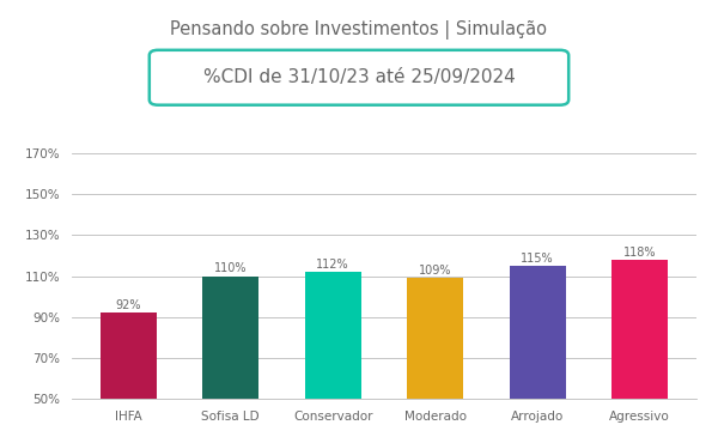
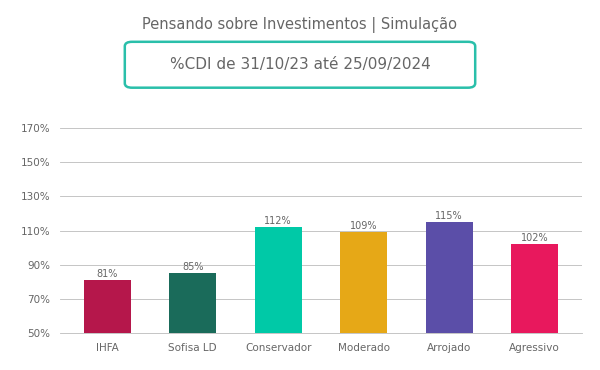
IHFA: 92% -> 81%
Sofisa LD: 110% -> 85%
Agressivo: 118% -> 102%
